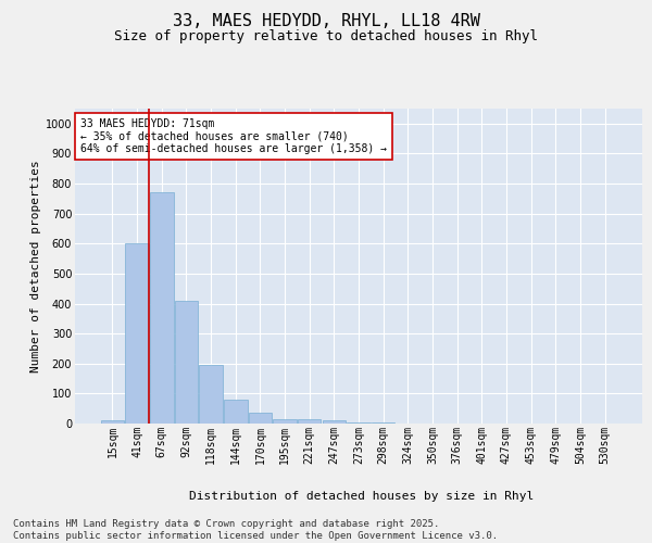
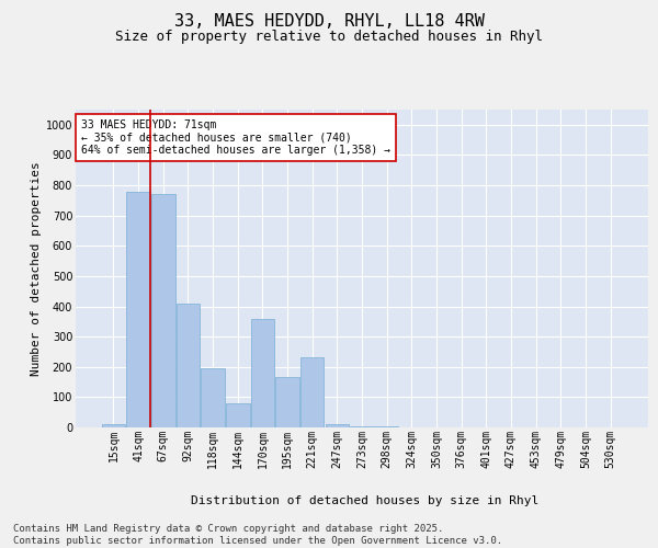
41sqm: 600 -> 780
170sqm: 38 -> 360
195sqm: 15 -> 165
221sqm: 15 -> 230
